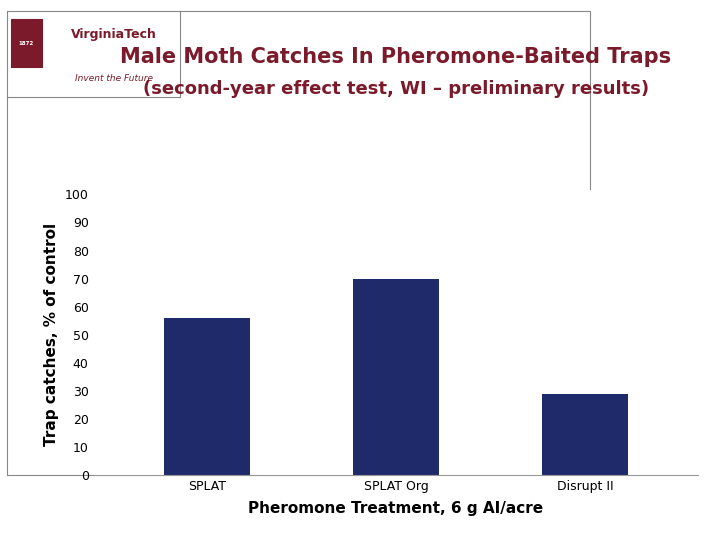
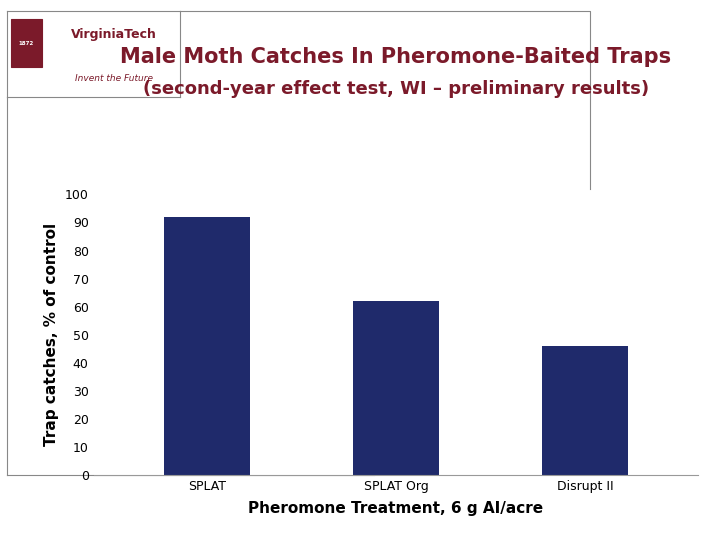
SPLAT: 56 -> 92
SPLAT Org: 70 -> 62
Disrupt II: 29 -> 46
